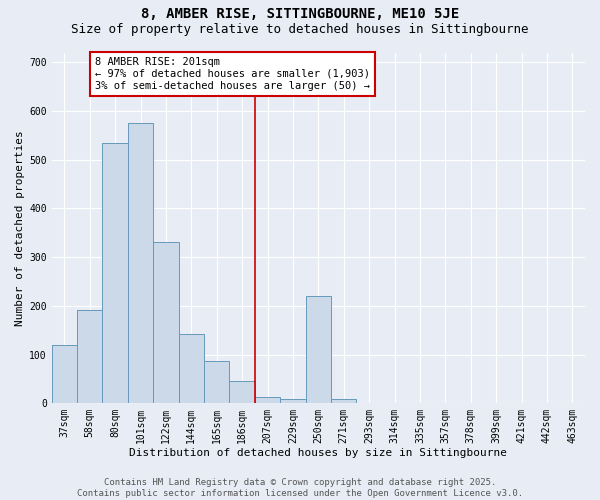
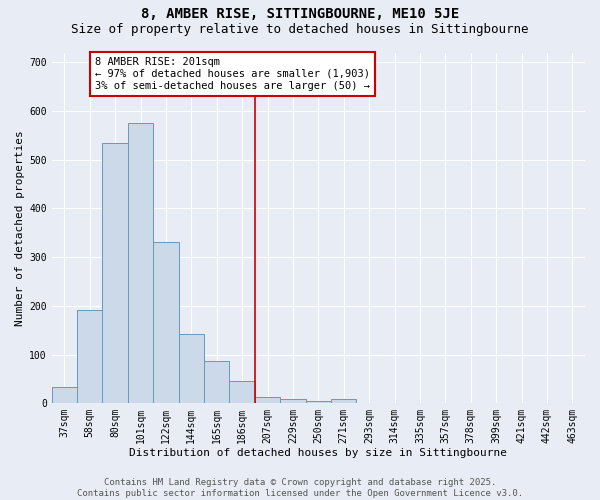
37sqm: 120 -> 33
250sqm: 220 -> 4
